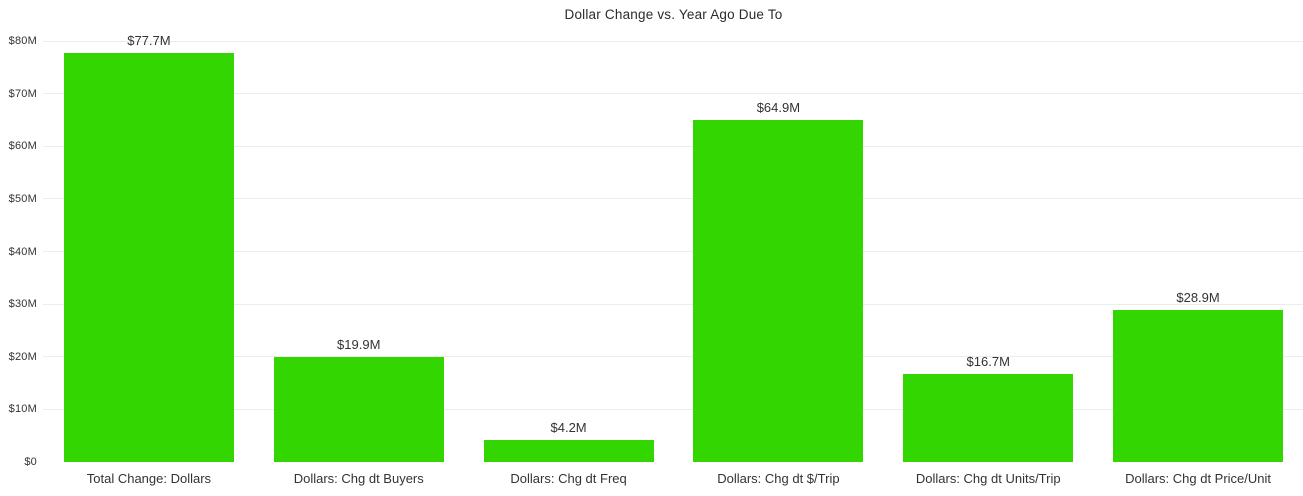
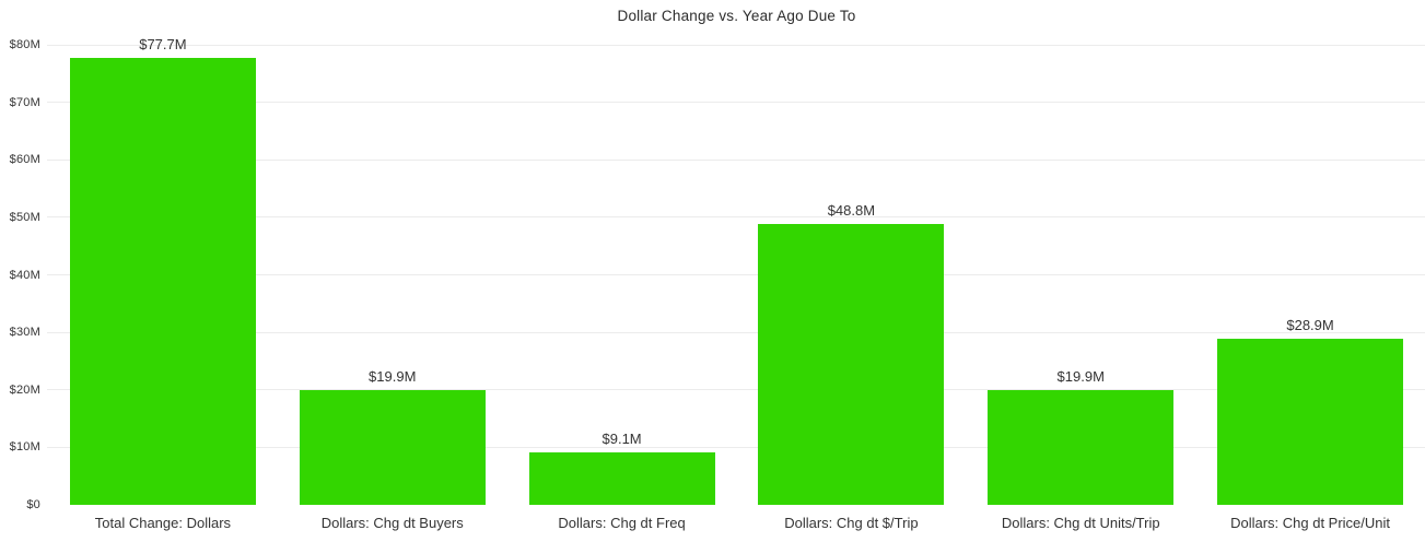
Dollars: Chg dt Freq: $4.2M -> $9.1M
Dollars: Chg dt $/Trip: $64.9M -> $48.8M
Dollars: Chg dt Units/Trip: $16.7M -> $19.9M
